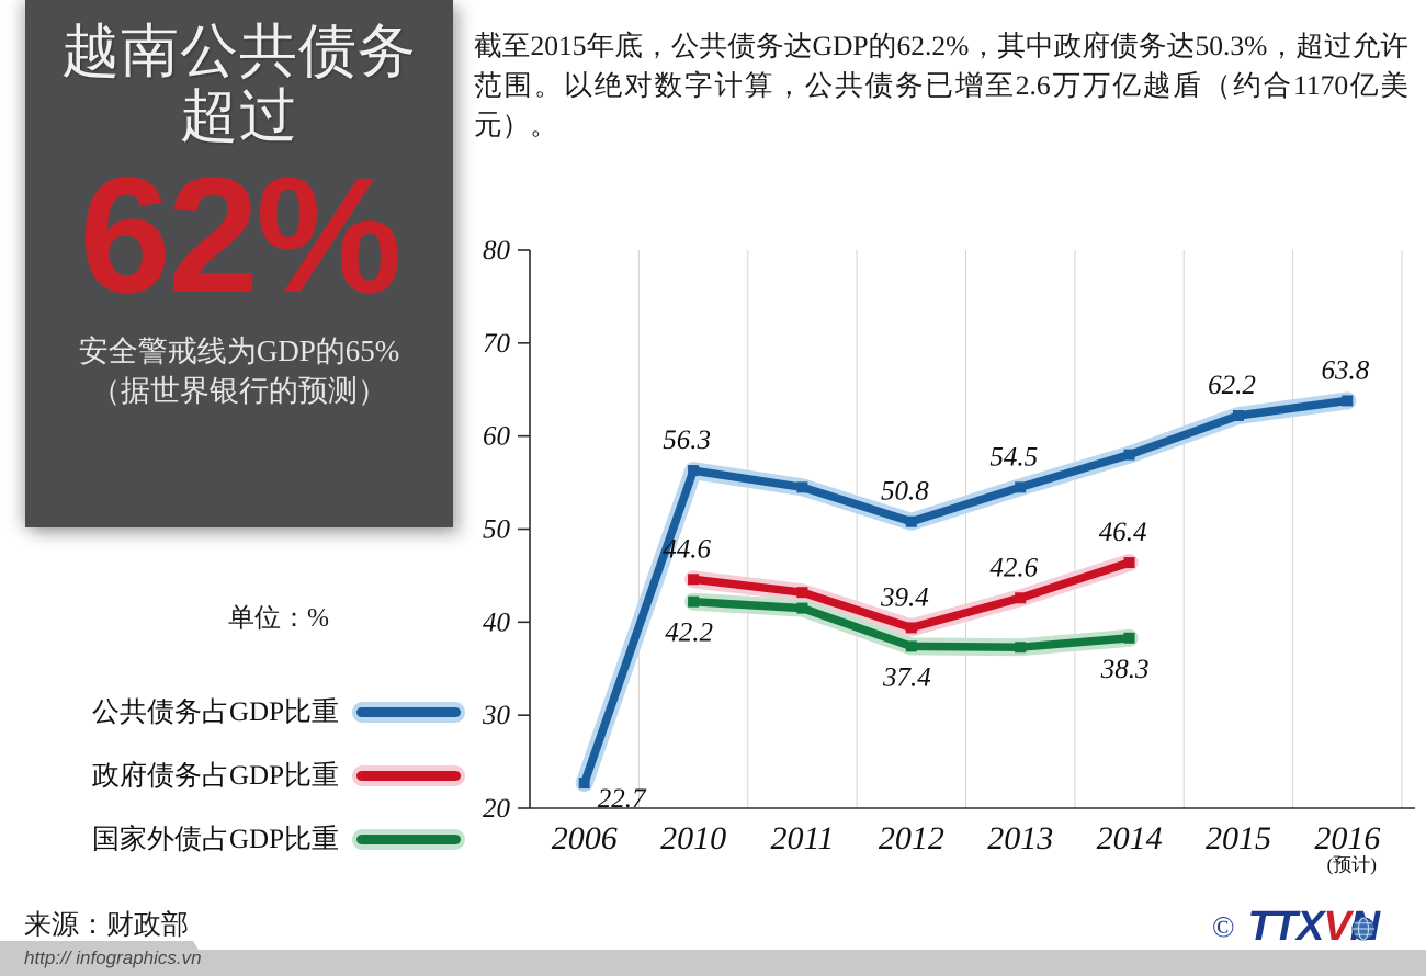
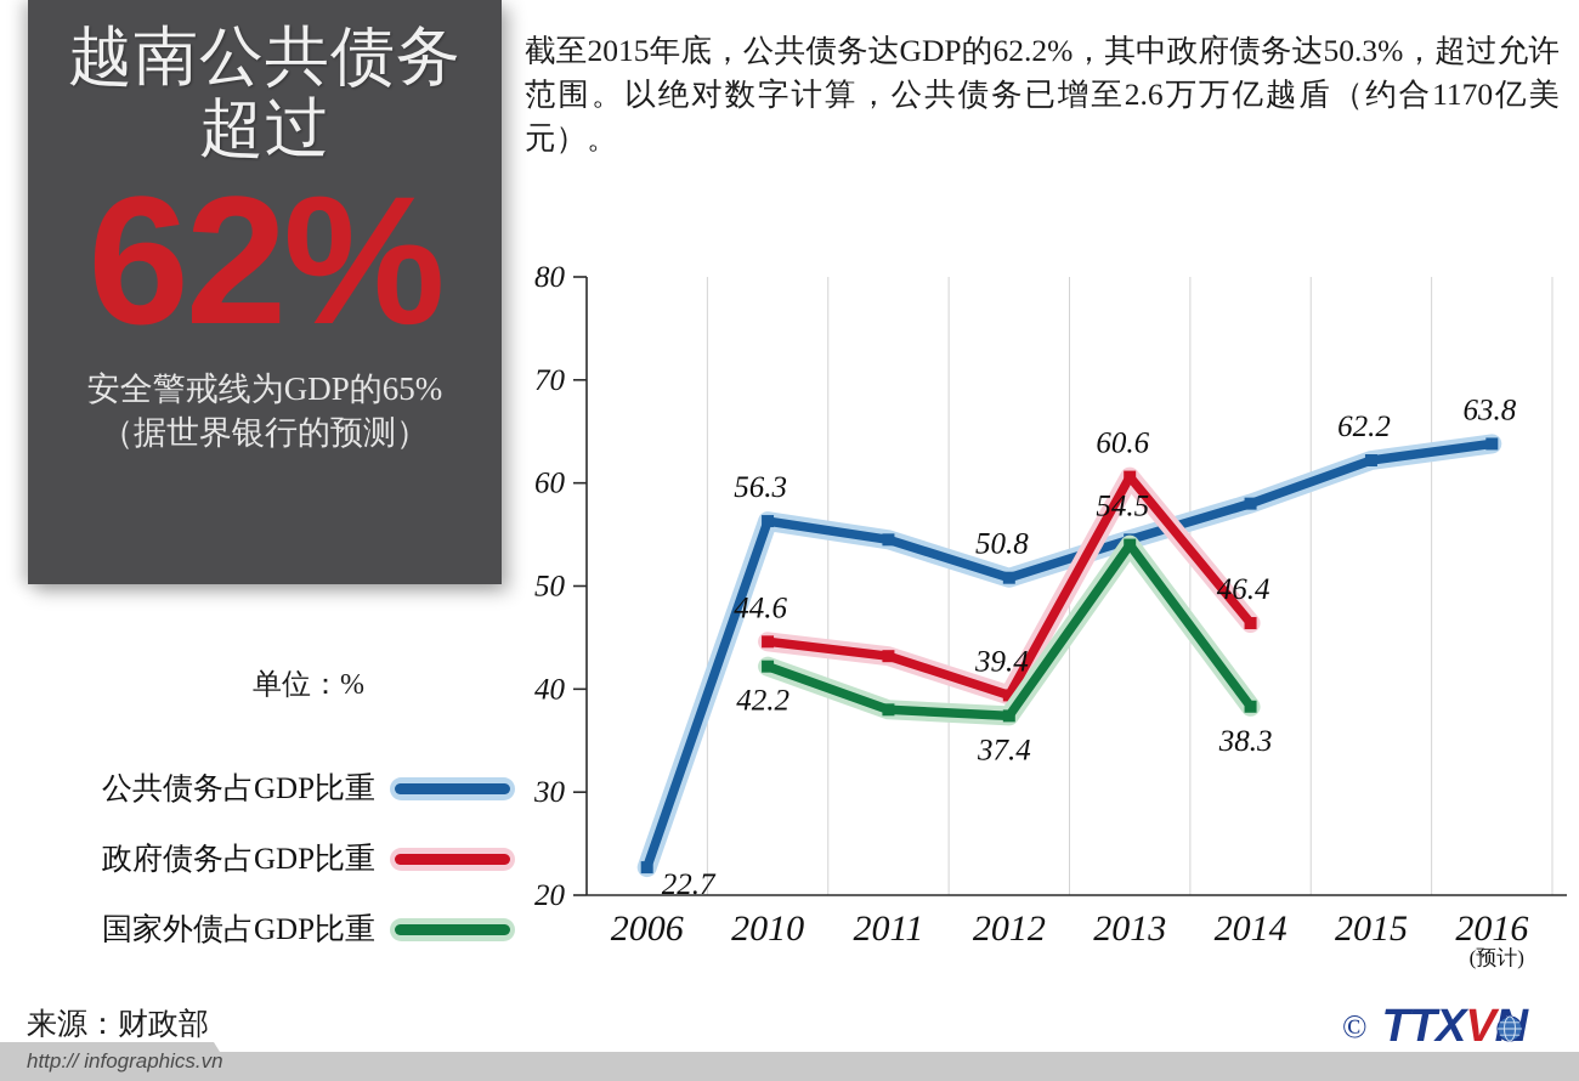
国家外债占GDP比重/2011: 42 -> 38
政府债务占GDP比重/2013: 42.6 -> 60.6
国家外债占GDP比重/2013: 37 -> 54
